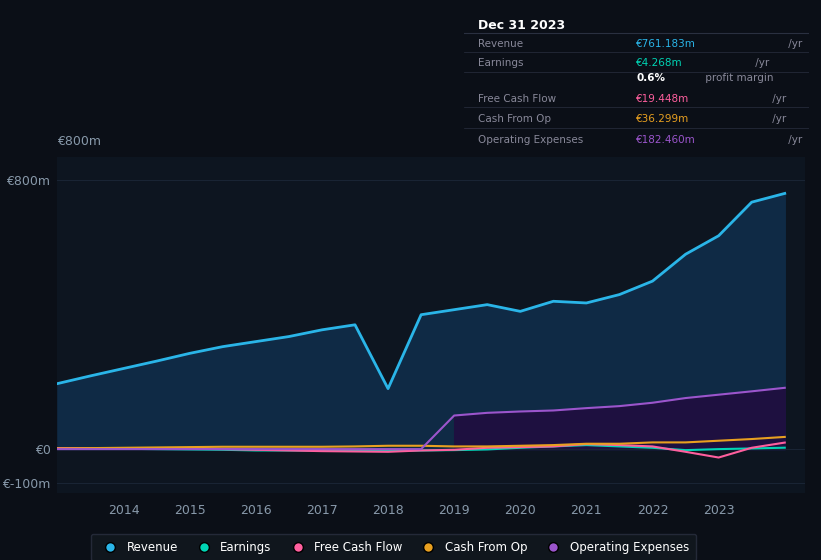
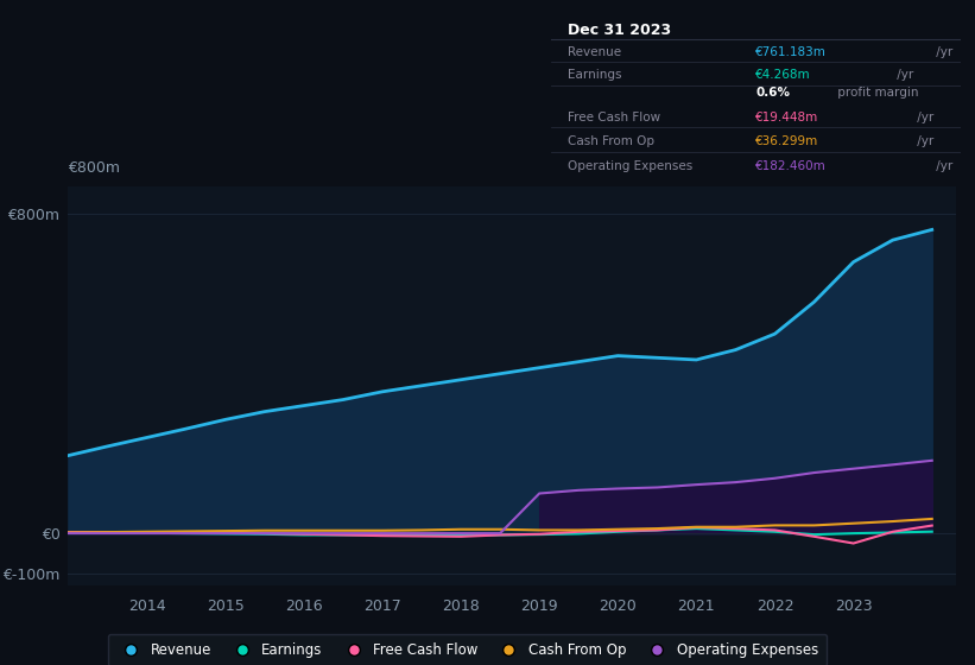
Revenue/2018: €180m -> €385m
Revenue/2020: €410m -> €445m
Revenue/2023: €635m -> €680m
